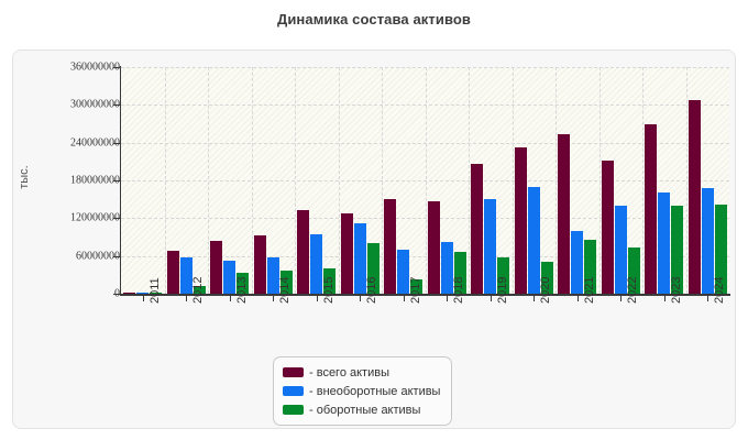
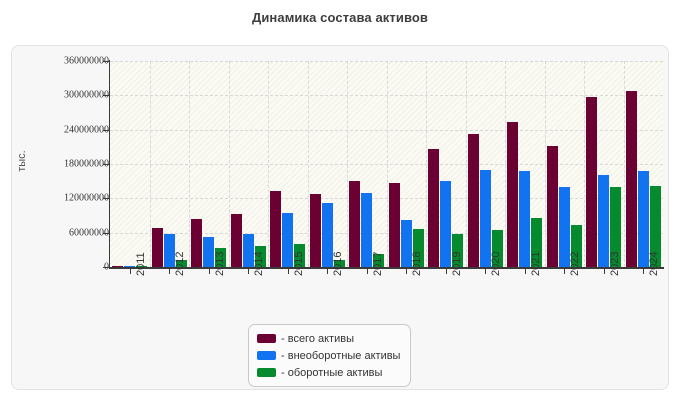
- оборотные активы/2016: 80000000 -> 10000000
- внеоборотные активы/2017: 70000000 -> 130000000
- оборотные активы/2020: 50000000 -> 60000000
- внеоборотные активы/2021: 100000000 -> 170000000
- всего активы/2023: 270000000 -> 300000000
